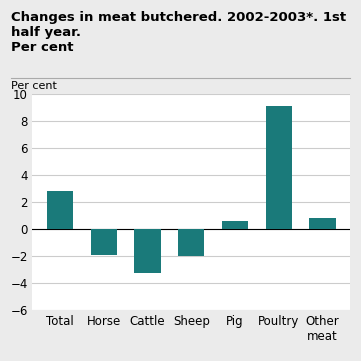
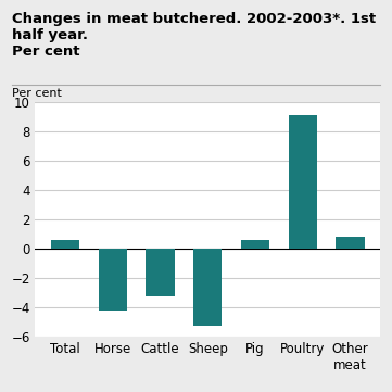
Total: 2.8 -> 0.6
Horse: -1.9 -> -4.2
Sheep: -2.0 -> -5.2
